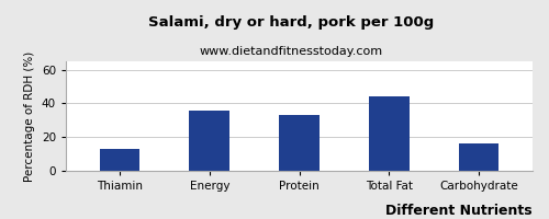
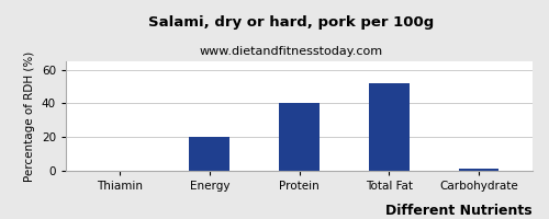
Thiamin: 13 -> 0
Energy: 36 -> 20
Protein: 33 -> 40
Total Fat: 44 -> 52
Carbohydrate: 16 -> 1
